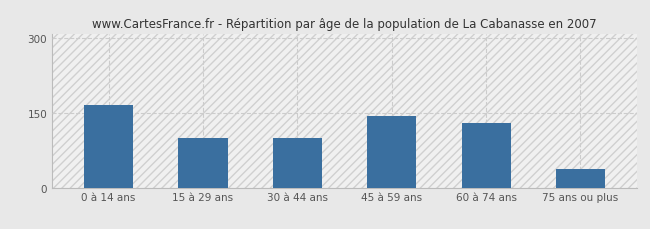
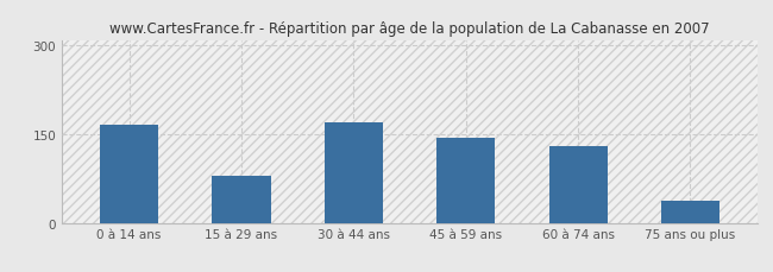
15 à 29 ans: 100 -> 80
30 à 44 ans: 100 -> 171
